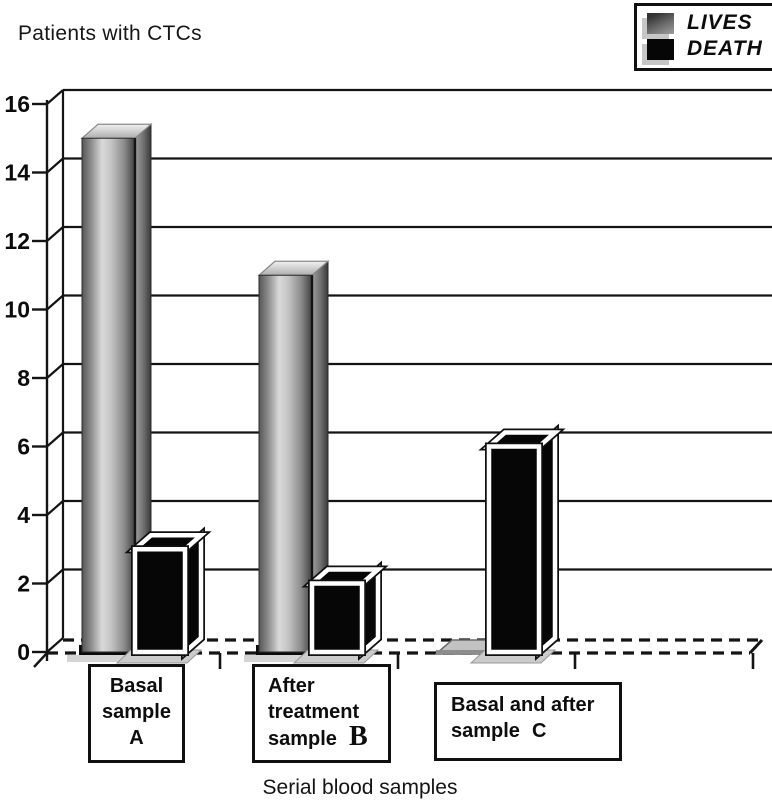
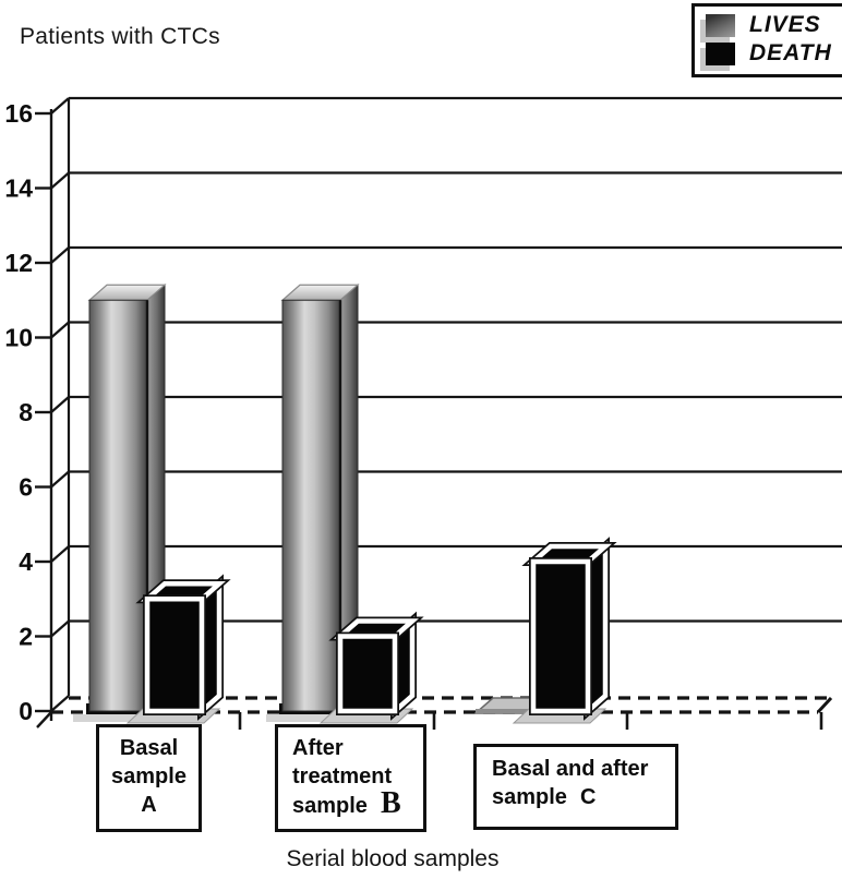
LIVES/Basal sample A: 15 -> 11
DEATH/Basal and after sample C: 6 -> 4
